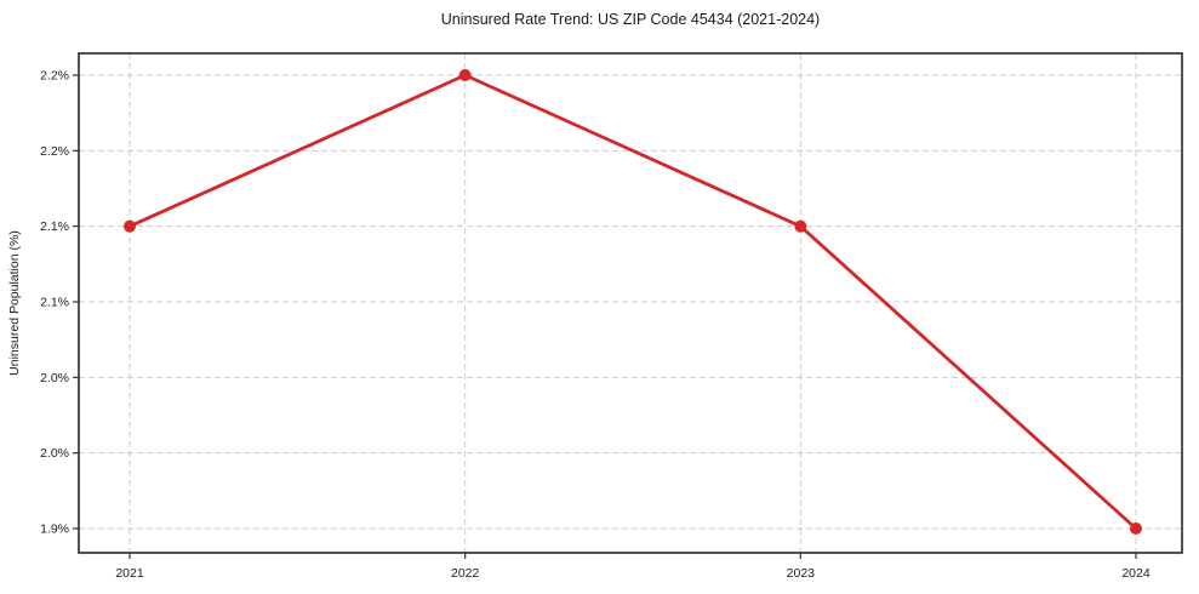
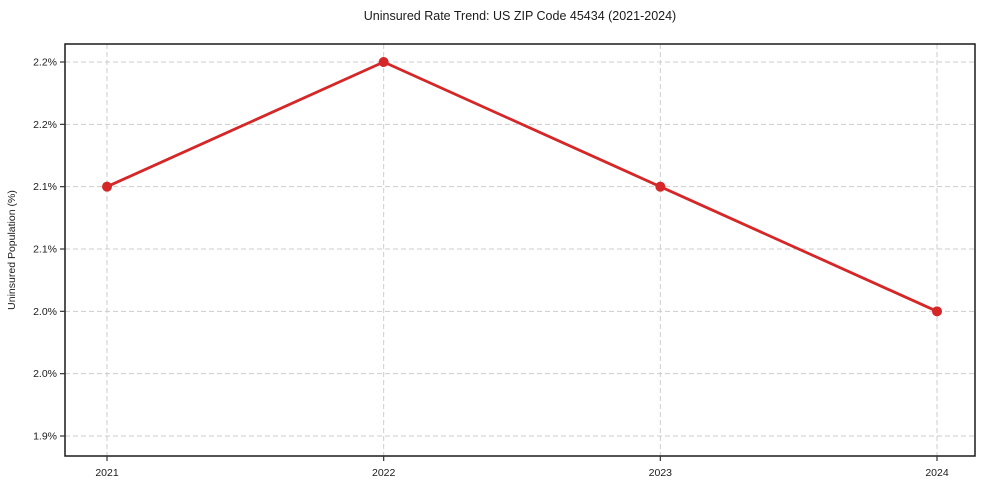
2024: 1.9% -> 2.0%
